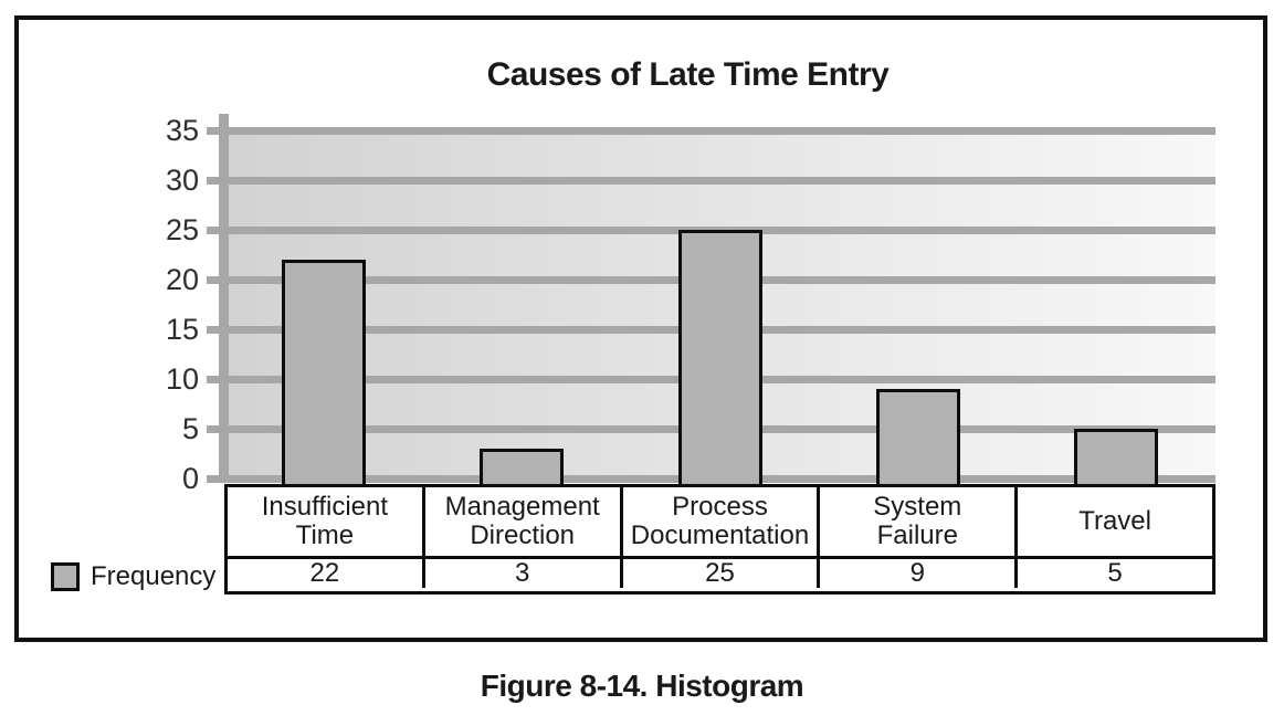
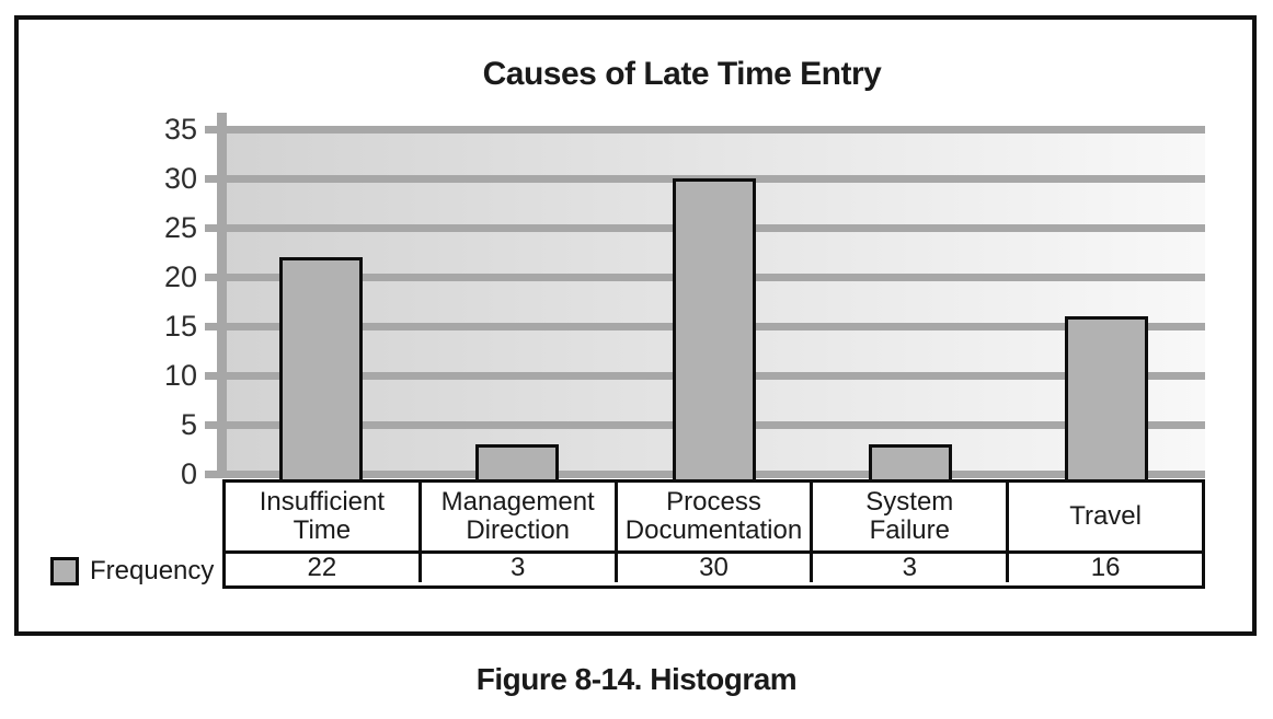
Process Documentation: 25 -> 30
System Failure: 9 -> 3
Travel: 5 -> 16
